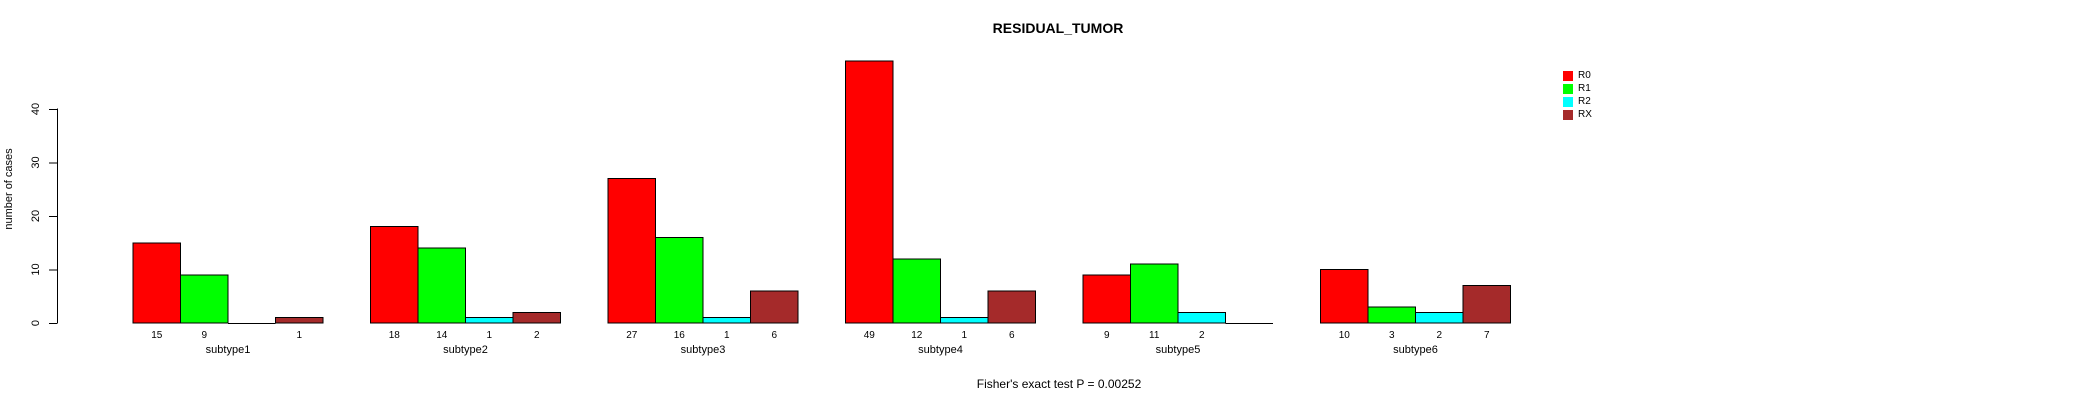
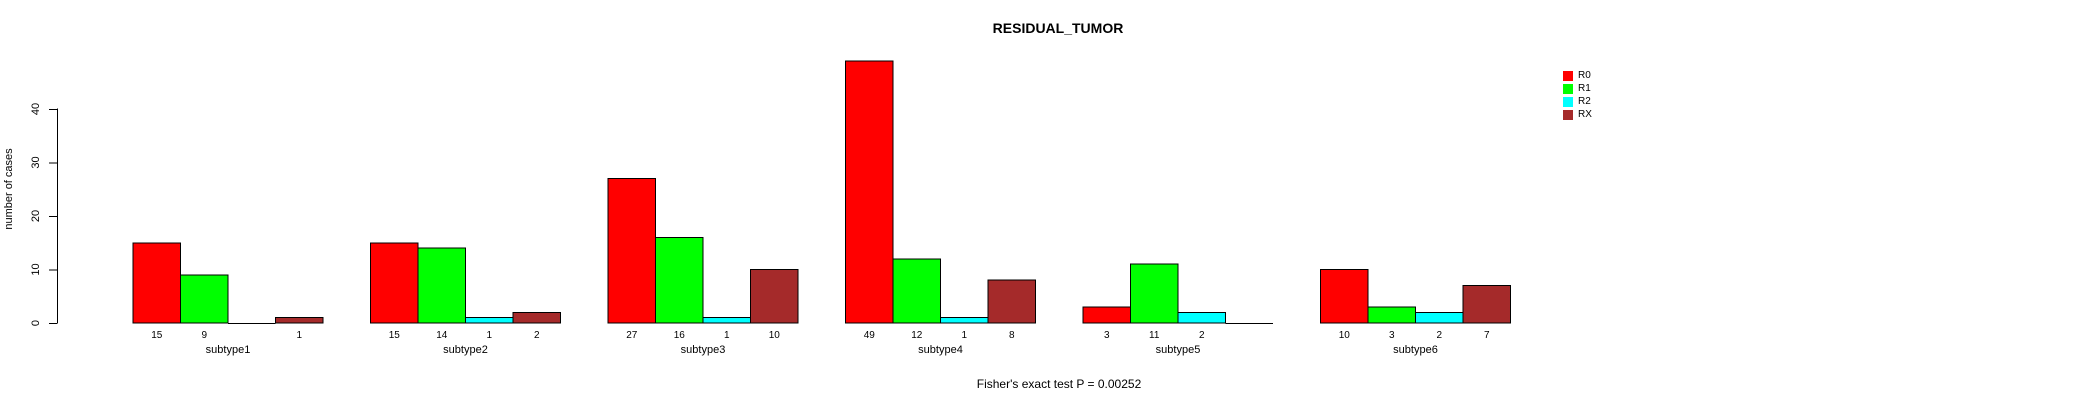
R0/subtype2: 18 -> 15
RX/subtype3: 6 -> 10
RX/subtype4: 6 -> 8
R0/subtype5: 9 -> 3
